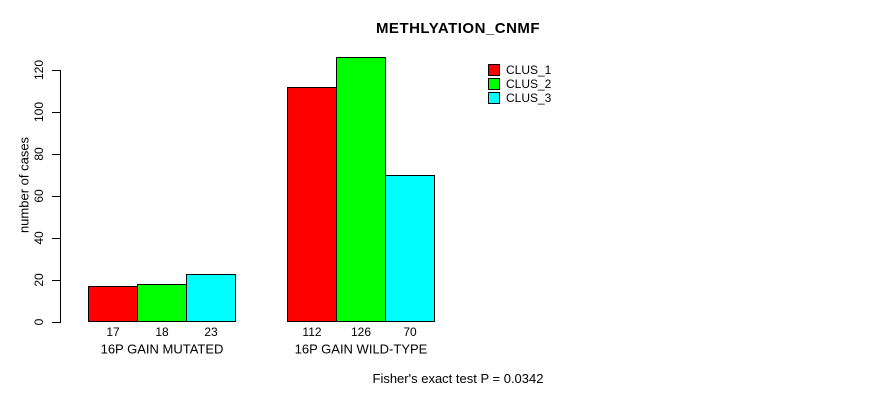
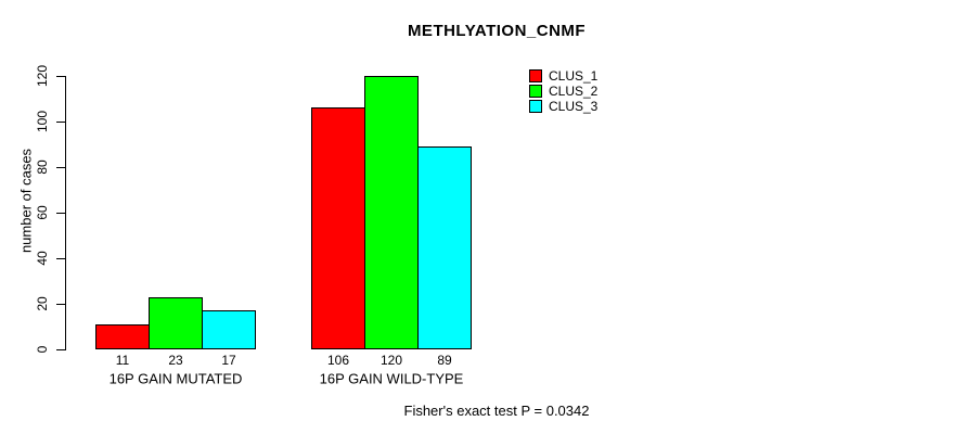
CLUS_1/16P GAIN MUTATED: 17 -> 11
CLUS_2/16P GAIN MUTATED: 18 -> 23
CLUS_3/16P GAIN MUTATED: 23 -> 17
CLUS_1/16P GAIN WILD-TYPE: 112 -> 106
CLUS_2/16P GAIN WILD-TYPE: 126 -> 120
CLUS_3/16P GAIN WILD-TYPE: 70 -> 89
